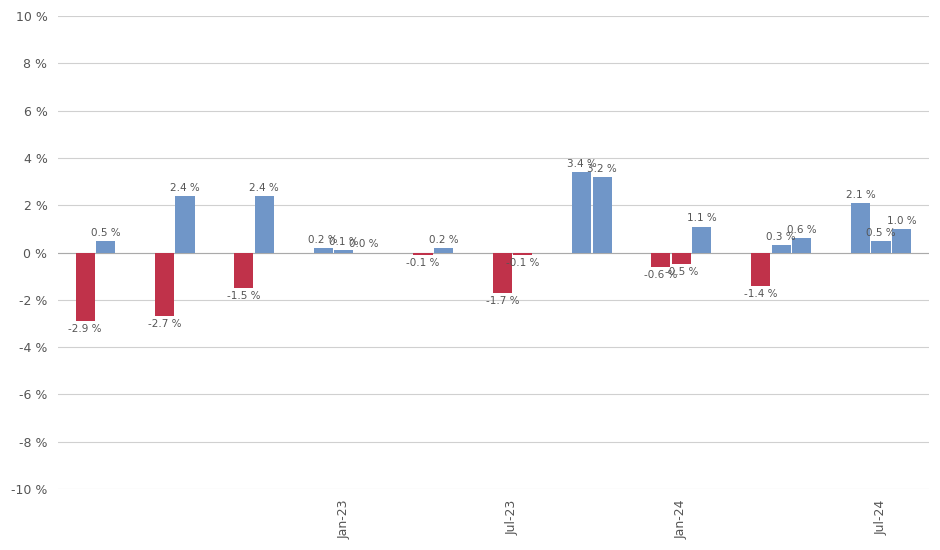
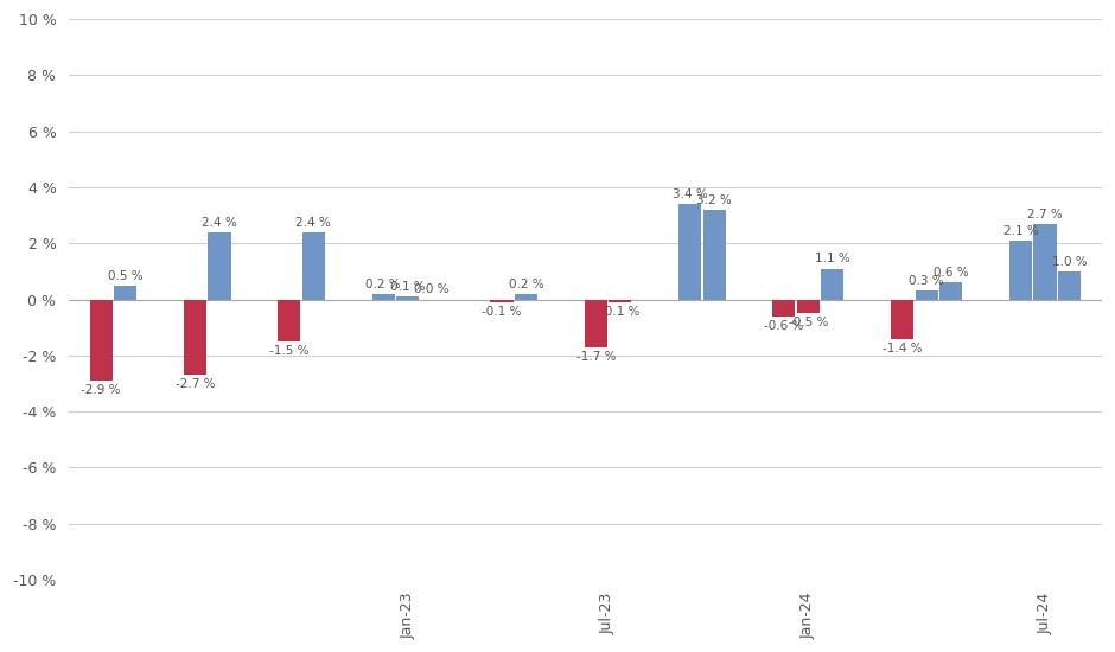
Jul-24: 0.5 -> 2.7
